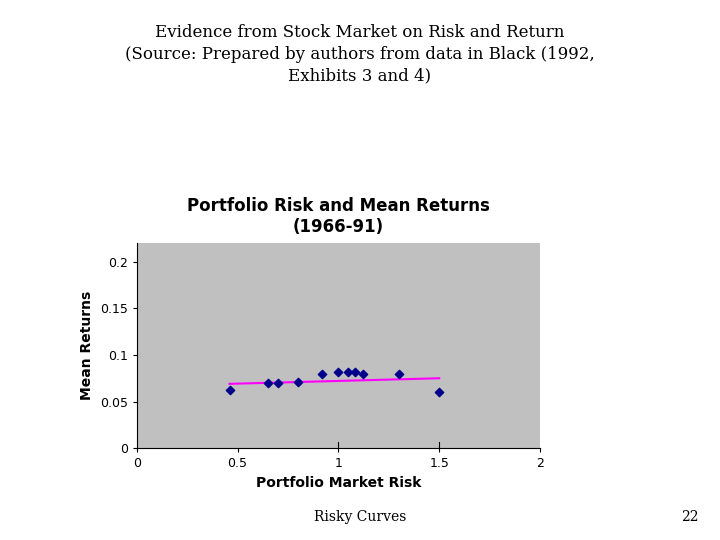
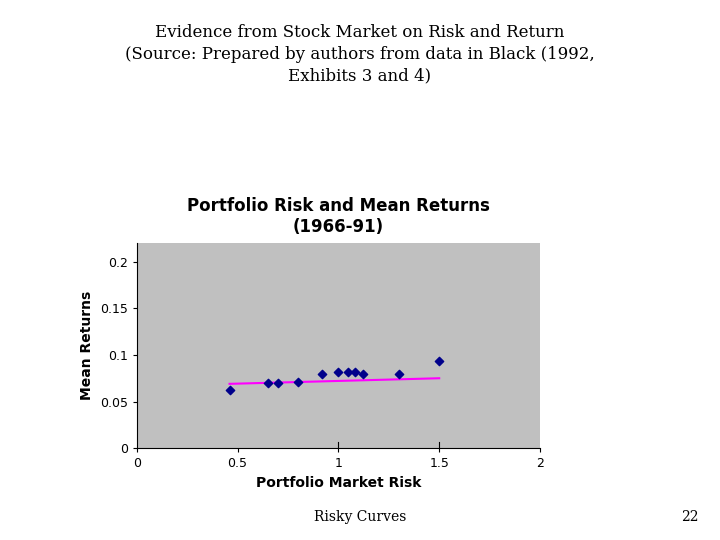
1.5: 0.060 -> 0.094
